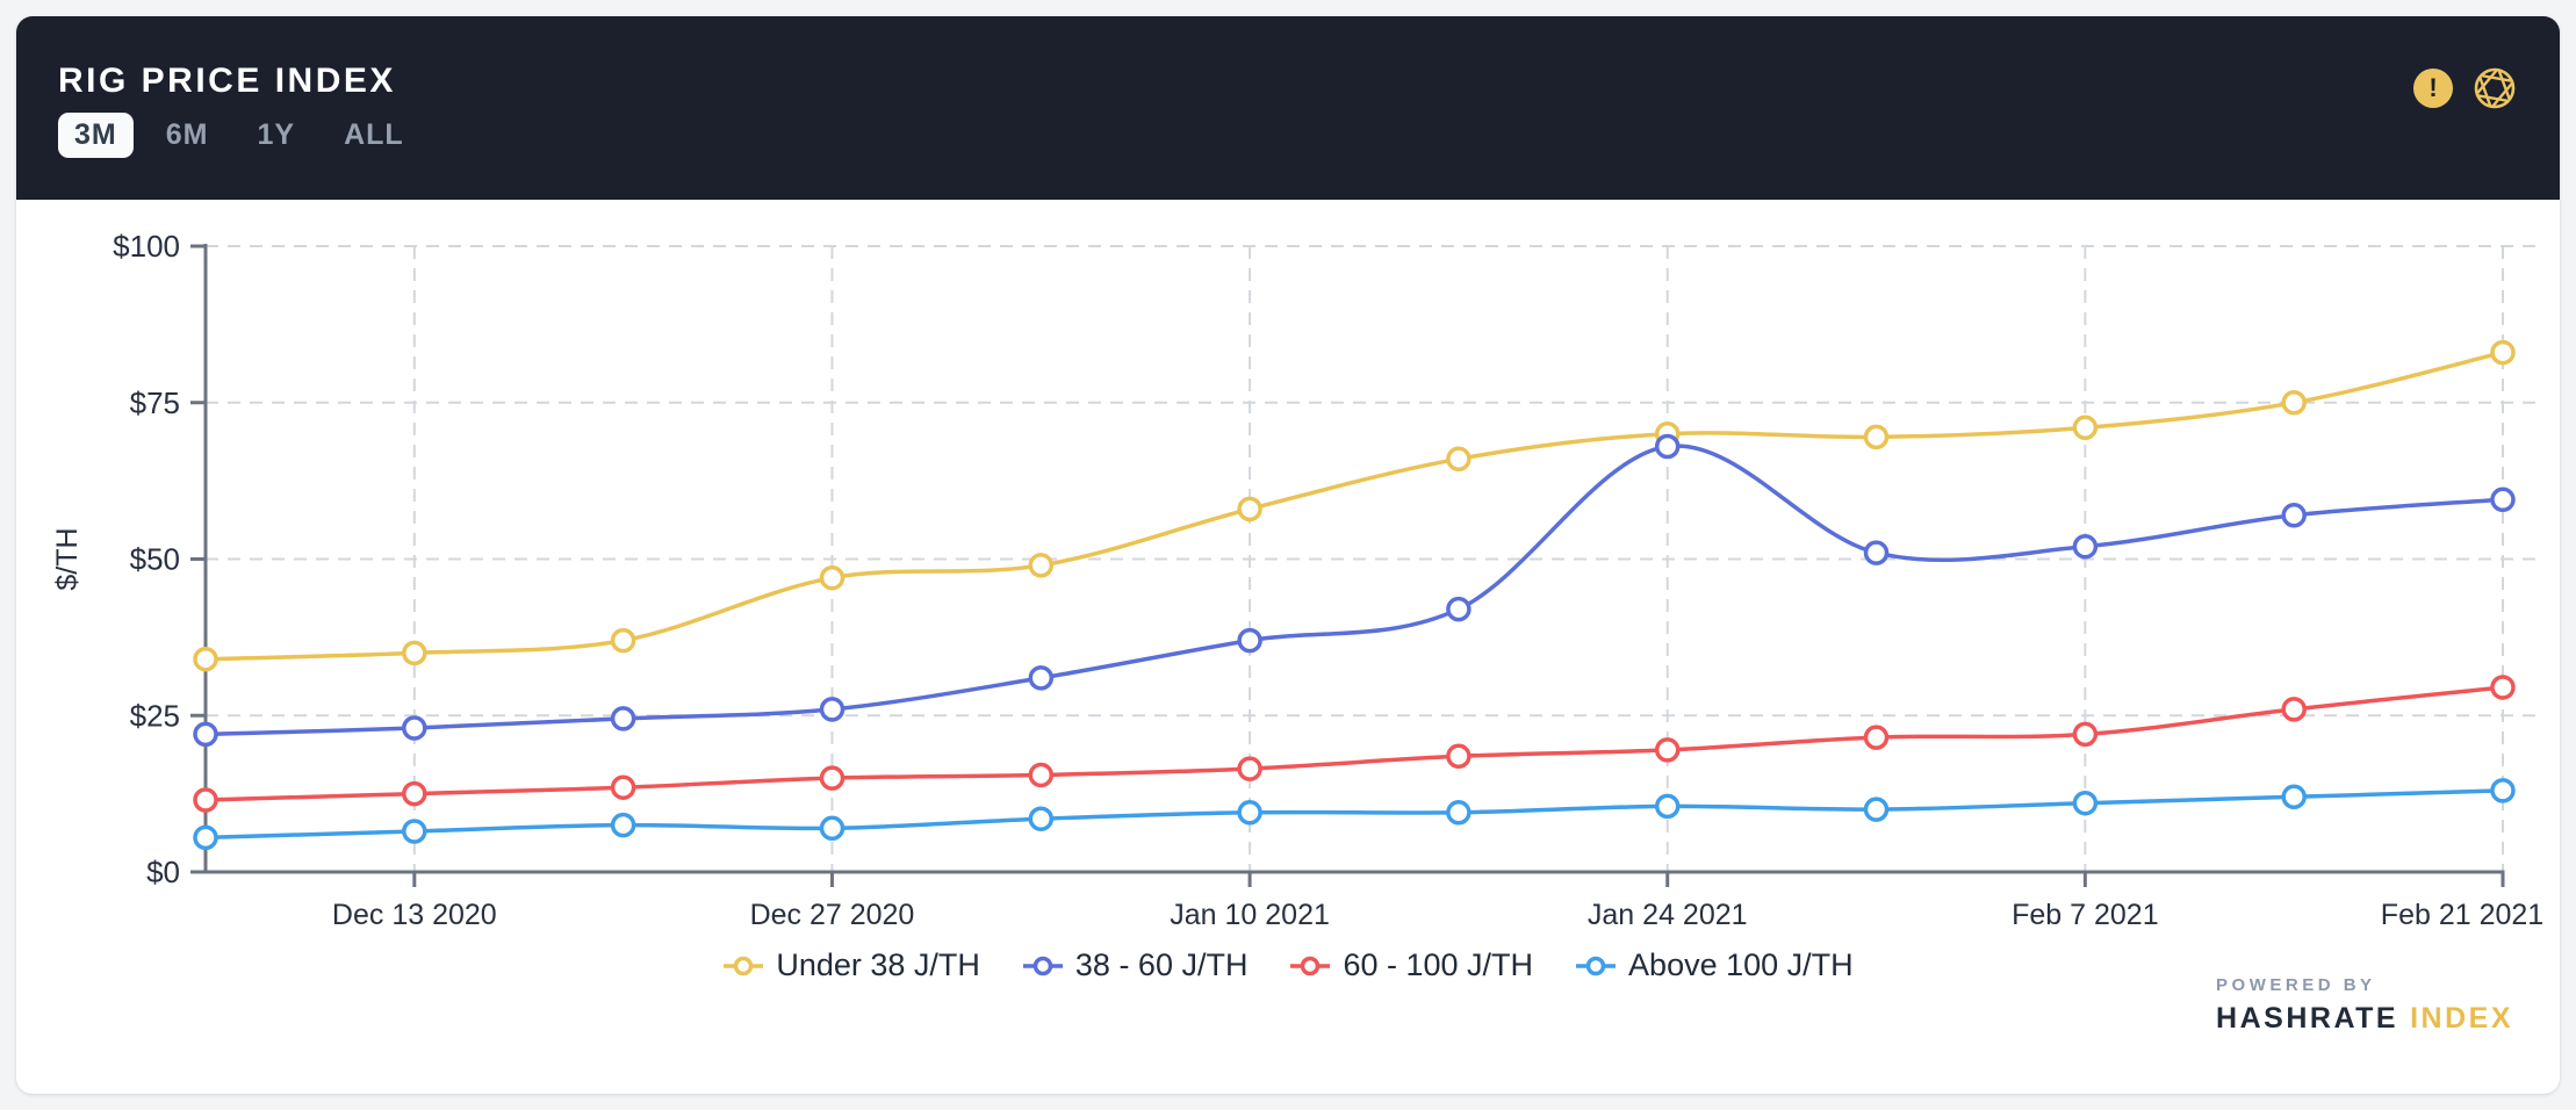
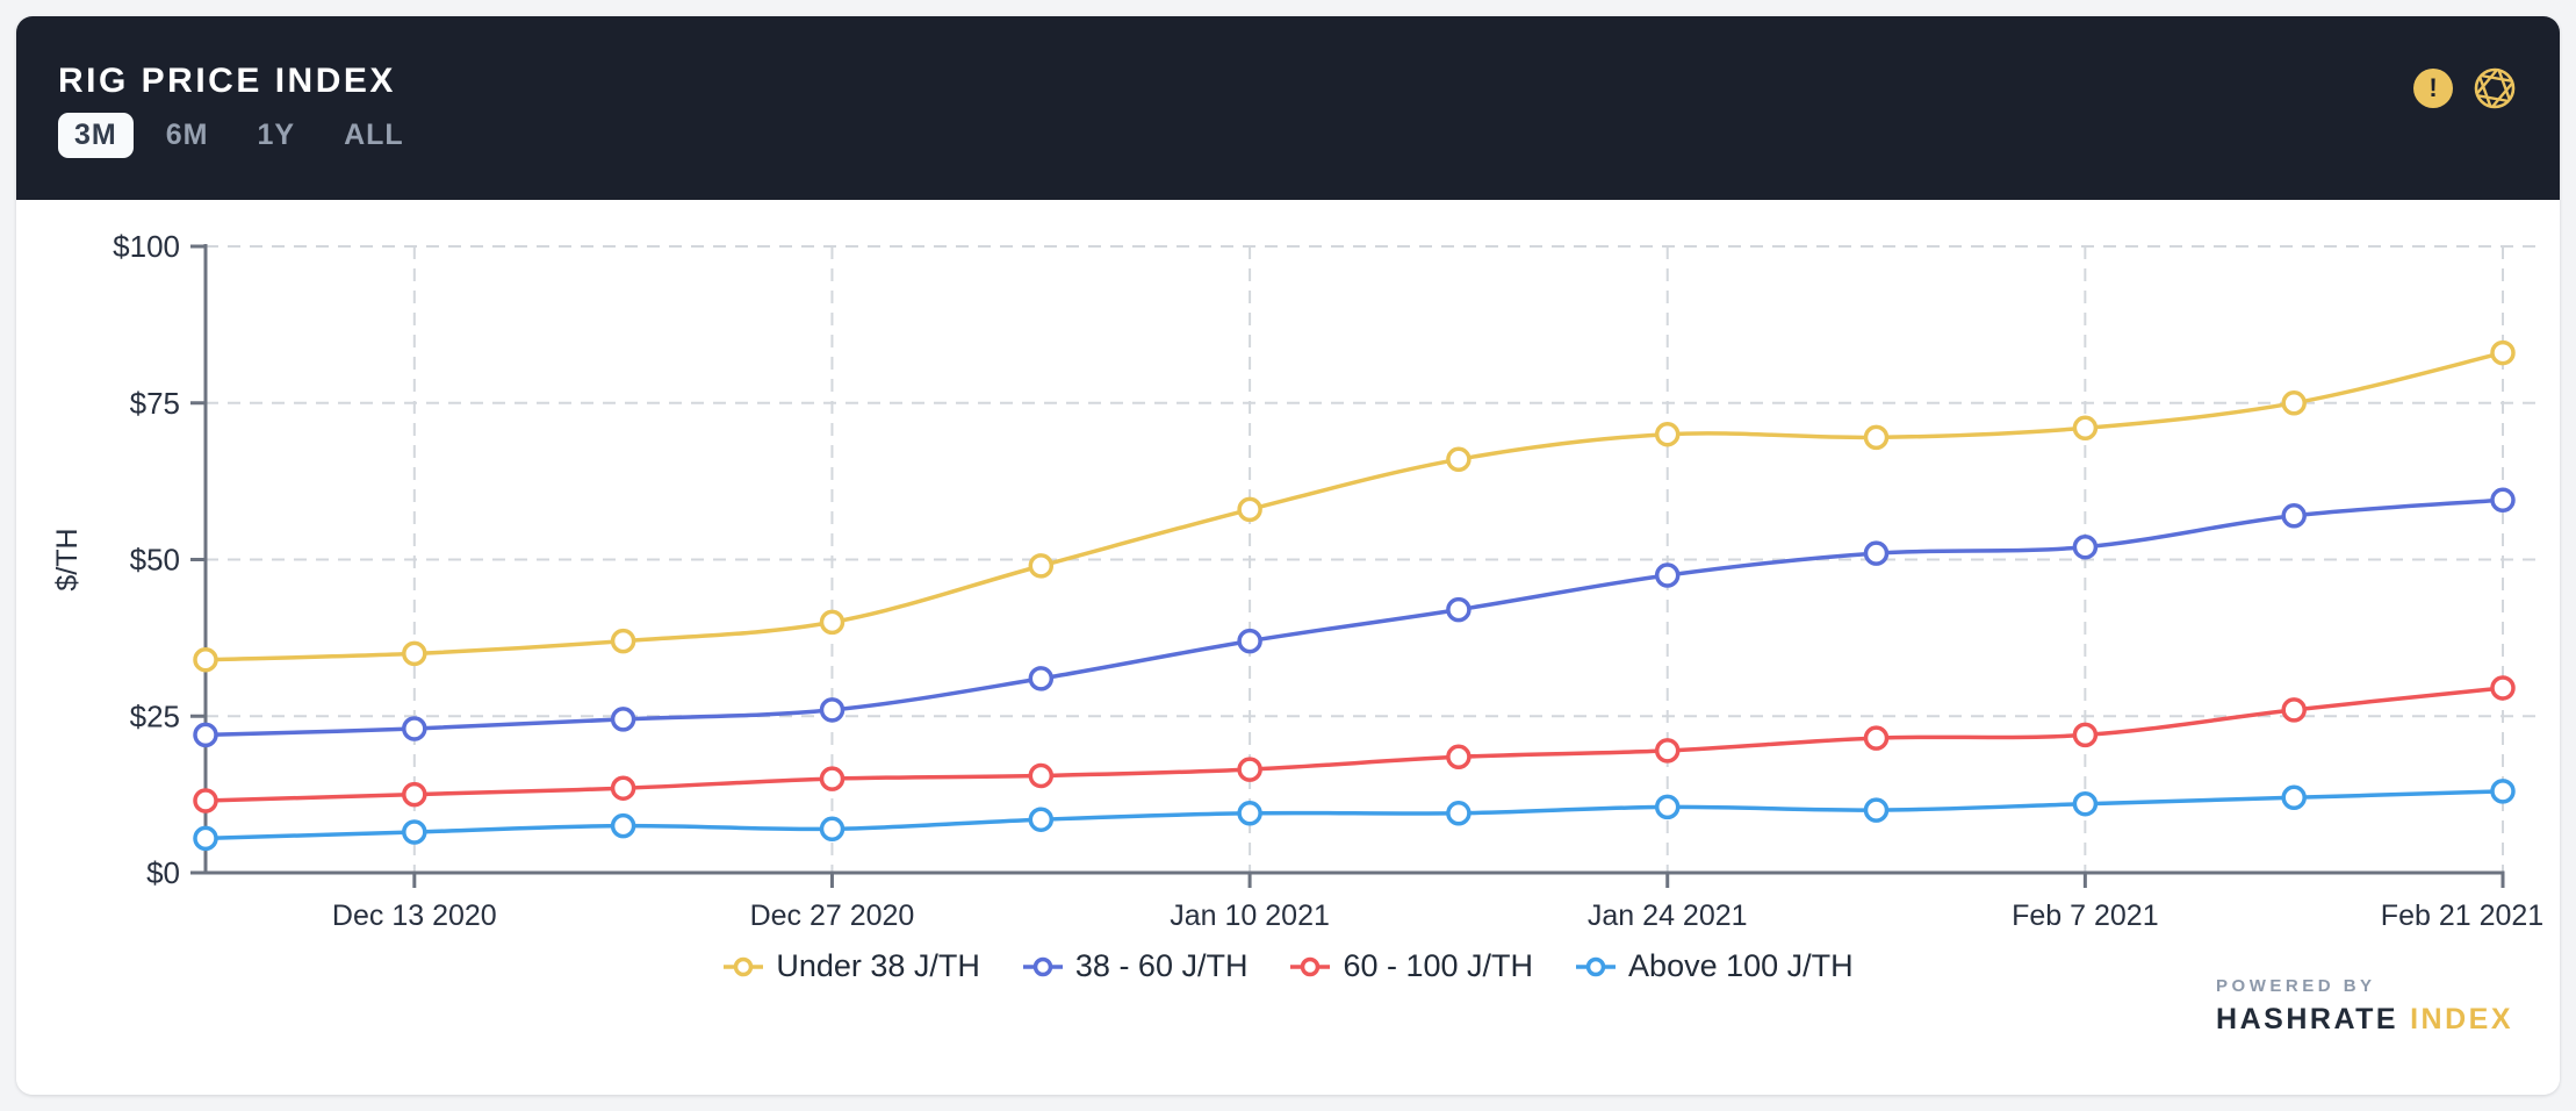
Under 38 J/TH/Dec 27 2020: $47 -> $40
38 - 60 J/TH/Jan 24 2021: $68 -> $48
